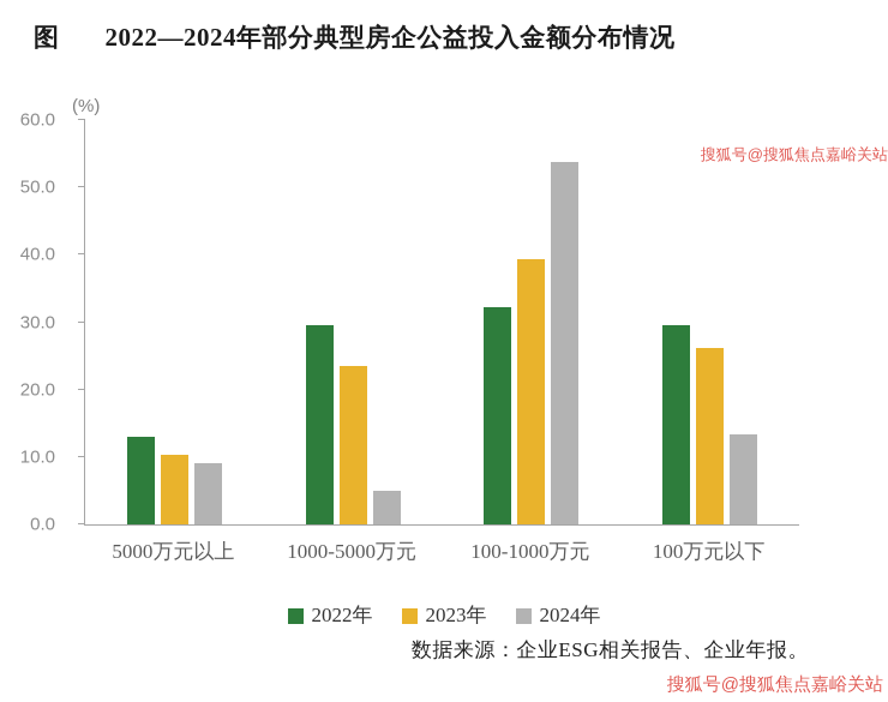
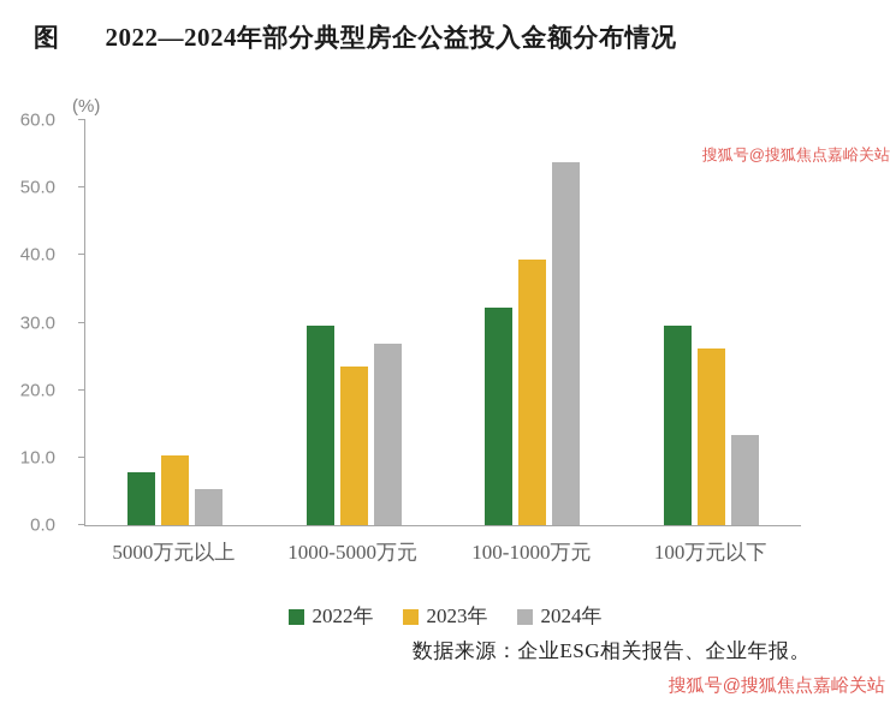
2022年/5000万元以上: 13 -> 8
2024年/5000万元以上: 9 -> 5
2024年/1000-5000万元: 5 -> 27
